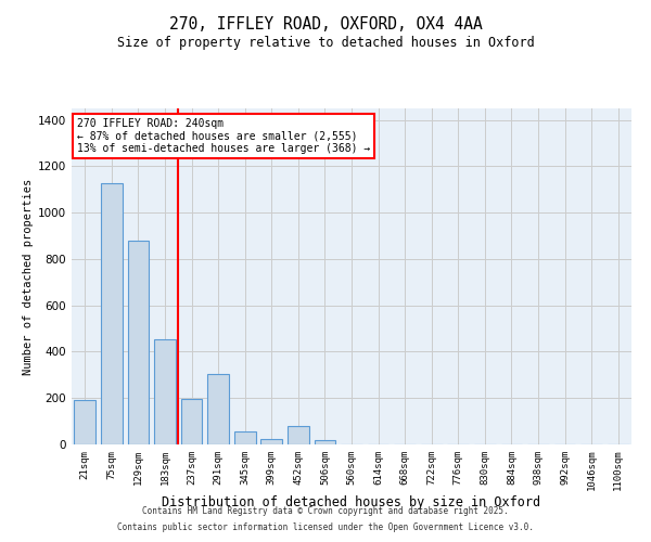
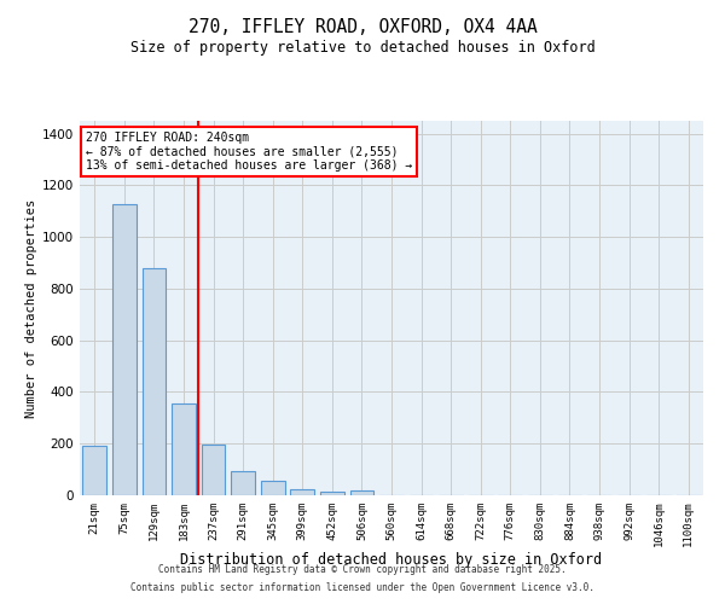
183sqm: 455 -> 355
291sqm: 305 -> 95
452sqm: 80 -> 15
